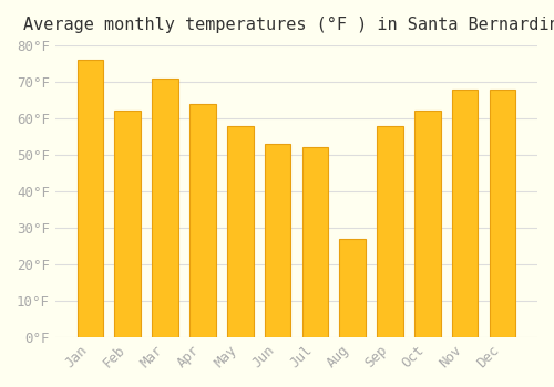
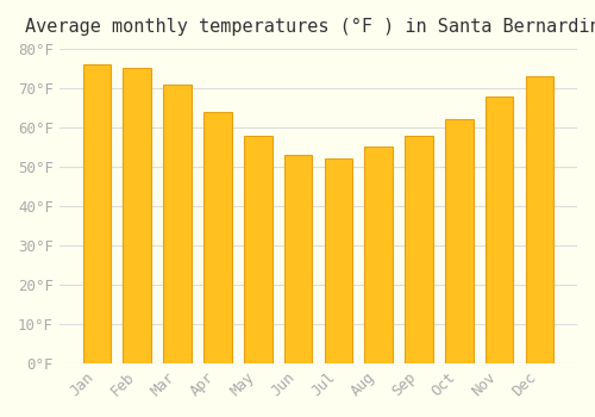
Feb: 62°F -> 75°F
Aug: 27°F -> 55°F
Dec: 68°F -> 73°F
